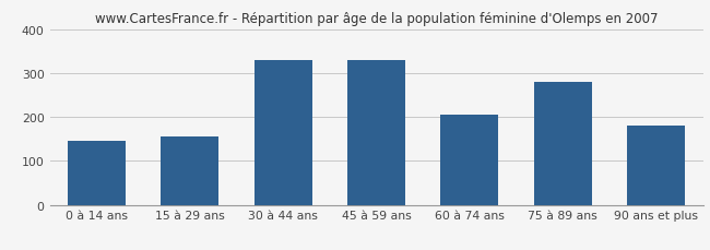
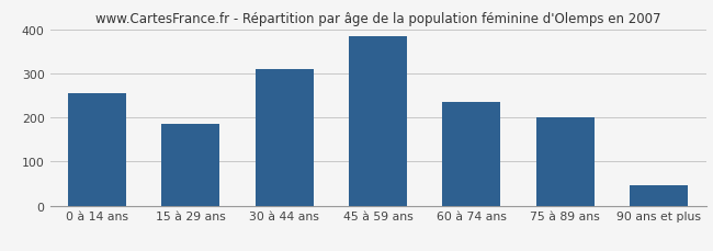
0 à 14 ans: 145 -> 255
15 à 29 ans: 155 -> 185
30 à 44 ans: 330 -> 310
45 à 59 ans: 330 -> 385
60 à 74 ans: 205 -> 235
75 à 89 ans: 280 -> 200
90 ans et plus: 180 -> 45
